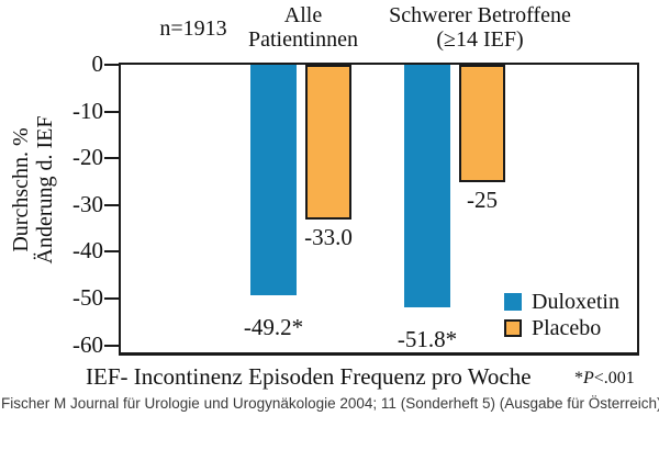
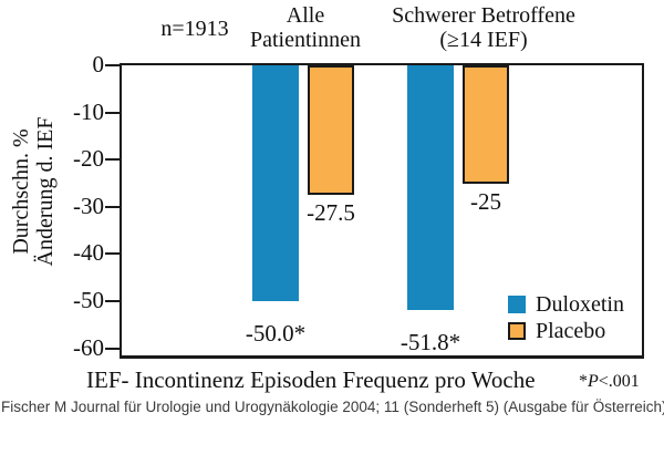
Duloxetin/Alle Patientinnen: -49.2 -> -50.0
Placebo/Alle Patientinnen: -33.0 -> -27.5
